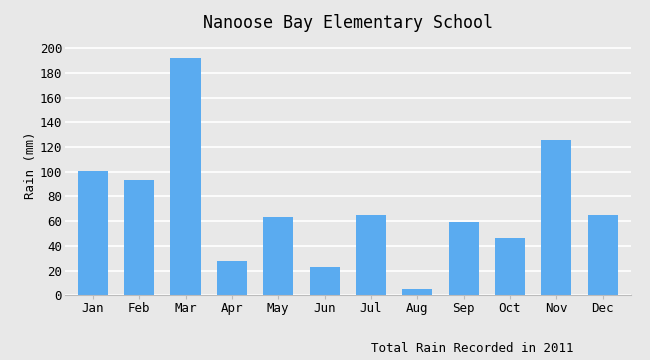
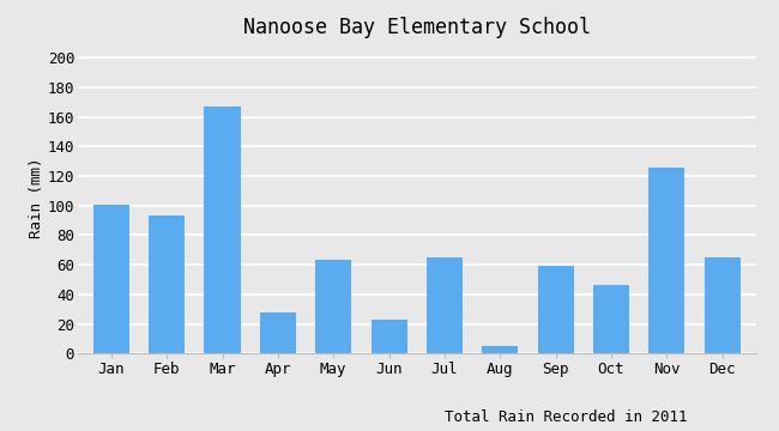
Mar: 192 -> 167
